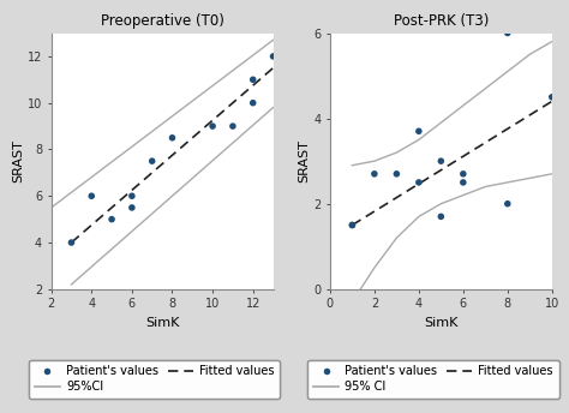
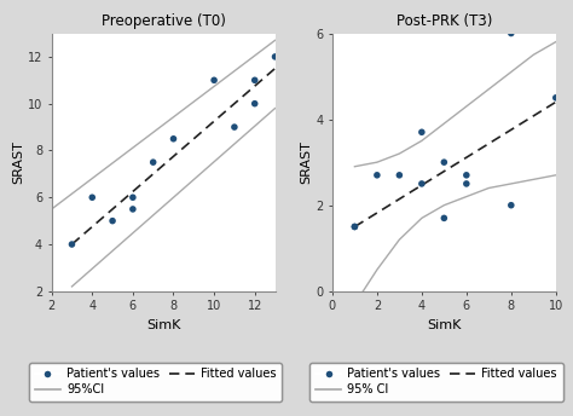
Preoperative (T0)/10: 9.0 -> 11.0
